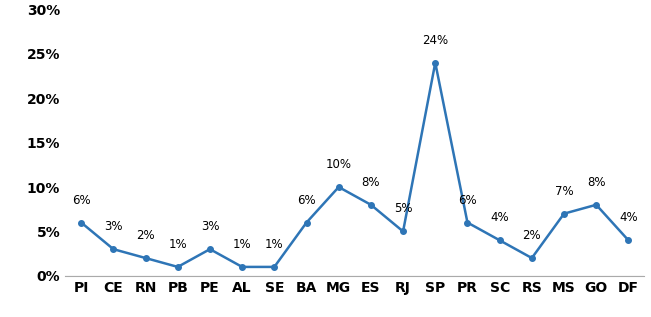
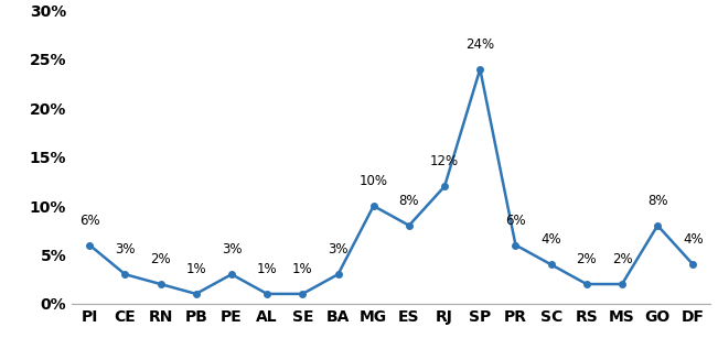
BA: 6% -> 3%
RJ: 5% -> 12%
MS: 7% -> 2%
